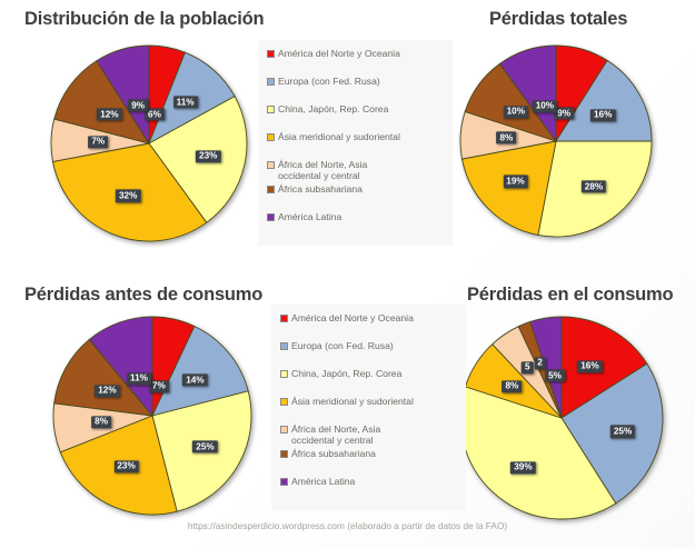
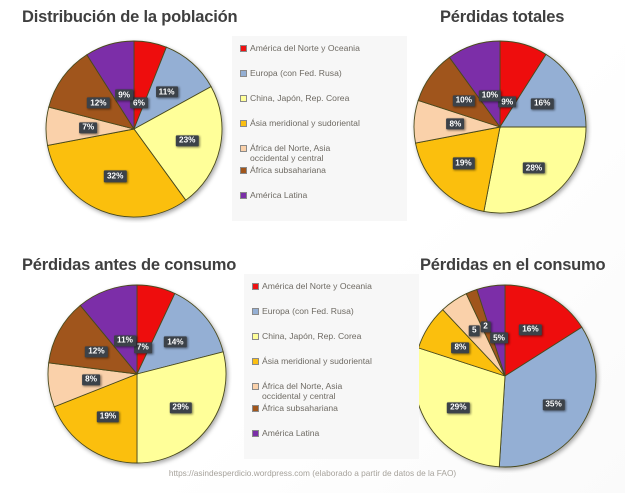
Pérdidas antes de consumo/China, Japón, Rep. Corea: 25% -> 29%
Pérdidas antes de consumo/Ásia meridional y sudoriental: 23% -> 19%
Pérdidas en el consumo/Europa (con Fed. Rusa): 25% -> 35%
Pérdidas en el consumo/China, Japón, Rep. Corea: 39% -> 29%
